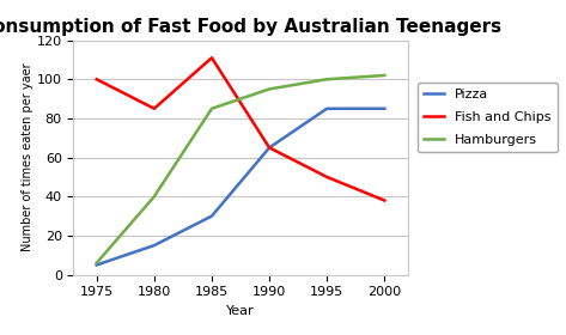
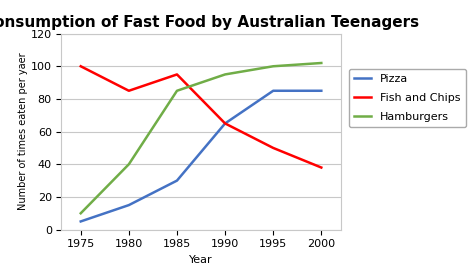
Hamburgers/1975: 6 -> 10
Fish and Chips/1985: 111 -> 95
